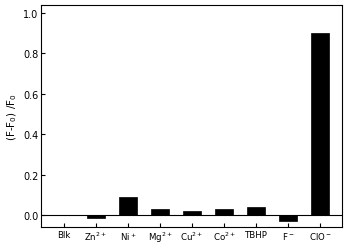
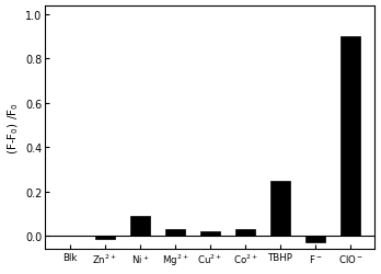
TBHP: 0.040 -> 0.250
